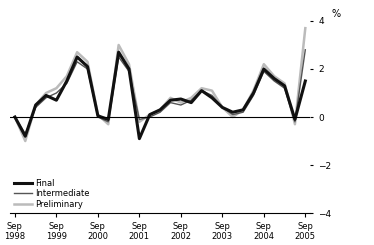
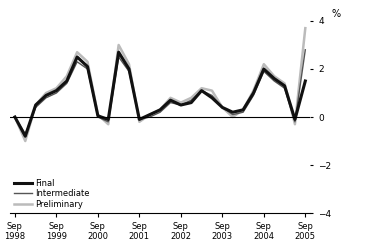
Final/Sep 1999: 0.70 -> 1.10
Final/Sep 2001: -0.90 -> -0.10
Final/Sep 2002: 0.75 -> 0.50
